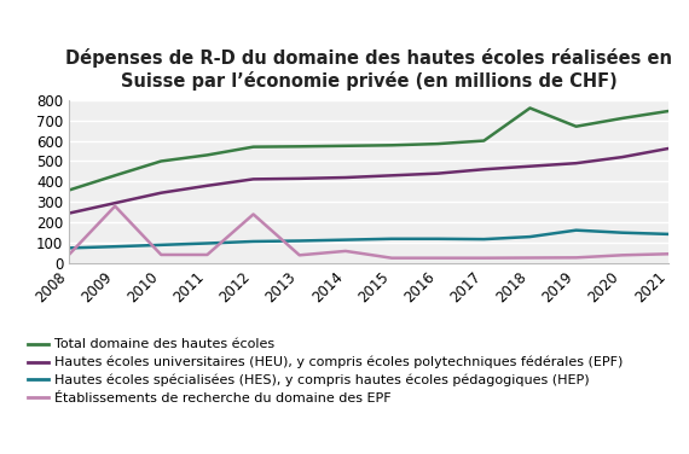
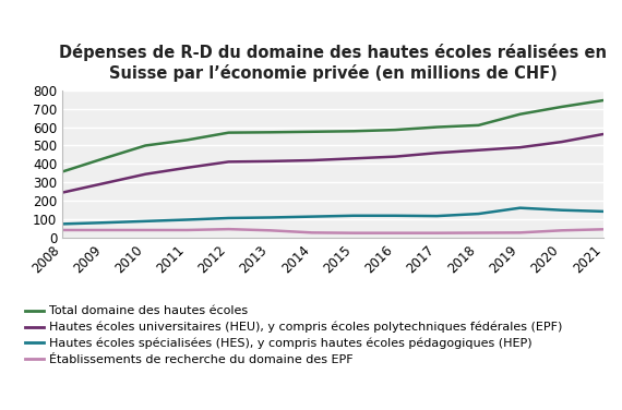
Établissements de recherche du domaine des EPF/2009: 280 -> 40
Établissements de recherche du domaine des EPF/2012: 240 -> 50
Établissements de recherche du domaine des EPF/2014: 60 -> 30
Total domaine des hautes écoles/2018: 760 -> 610
